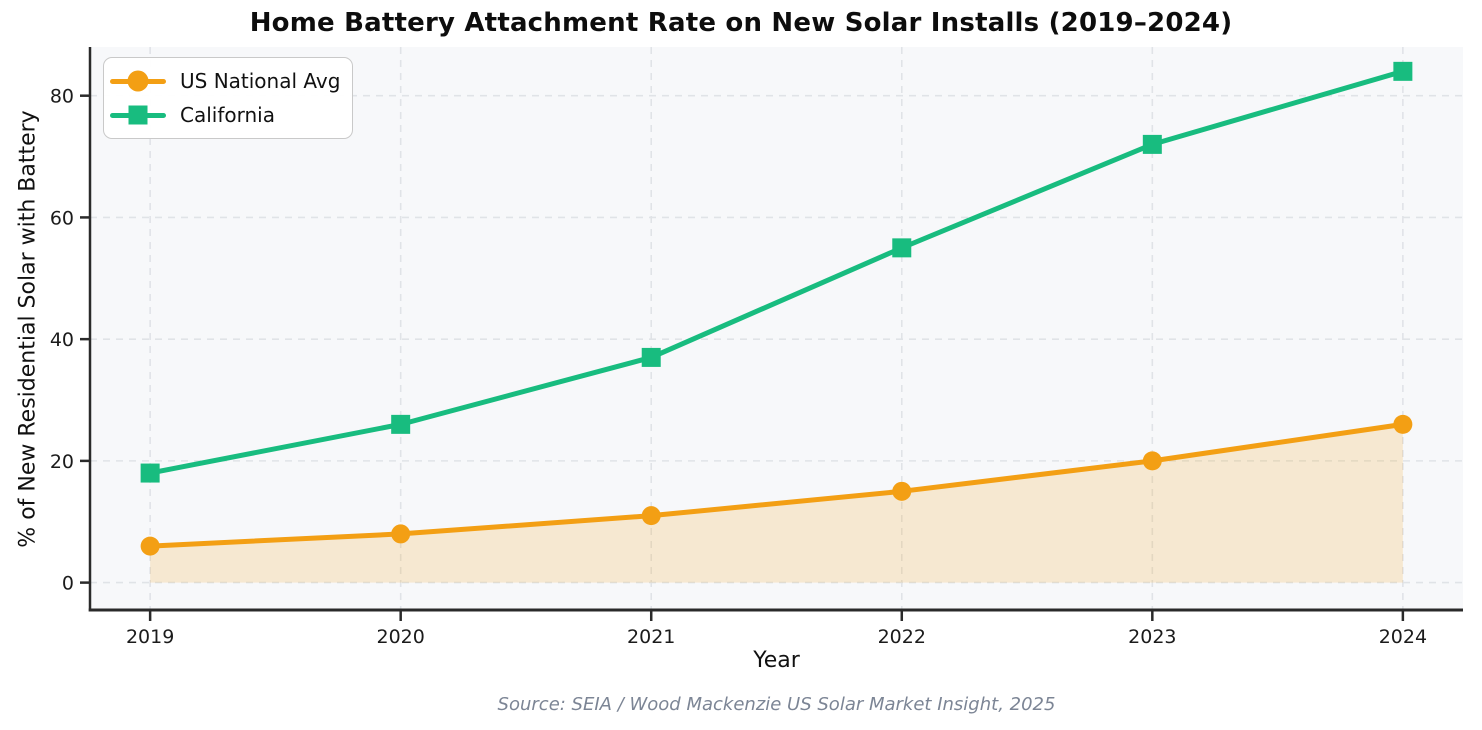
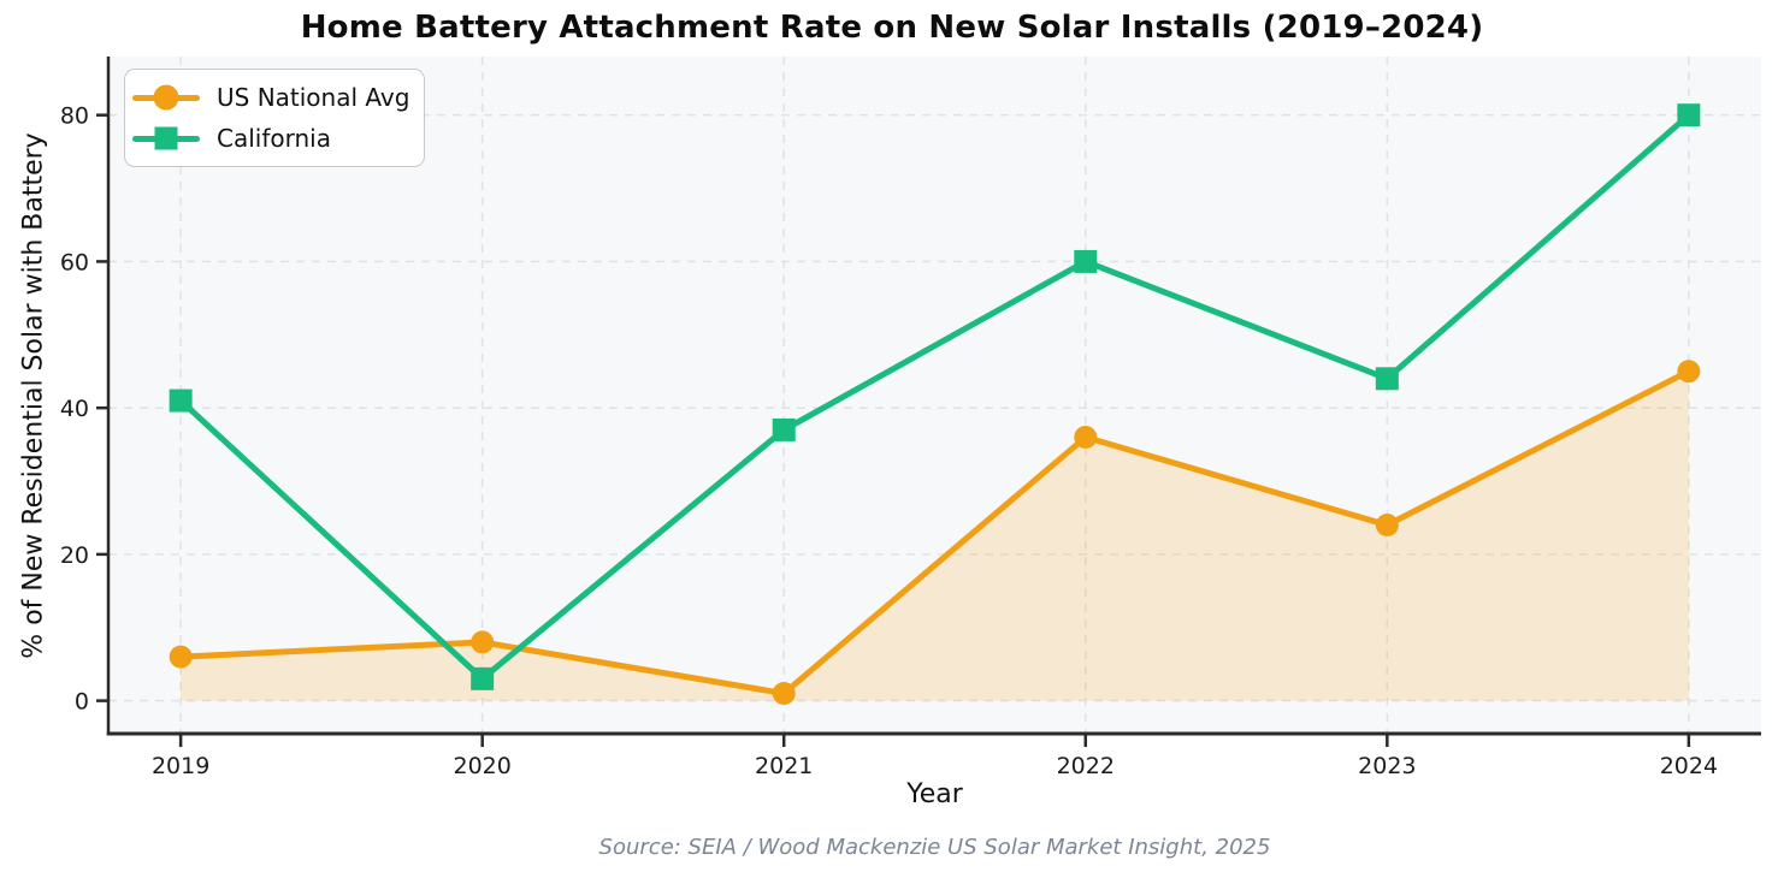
California/2019: 18 -> 41
California/2020: 26 -> 3
US National Avg/2021: 11 -> 1
US National Avg/2022: 15 -> 36
California/2022: 55 -> 60
US National Avg/2023: 20 -> 24
California/2023: 72 -> 44
US National Avg/2024: 26 -> 45
California/2024: 84 -> 80
